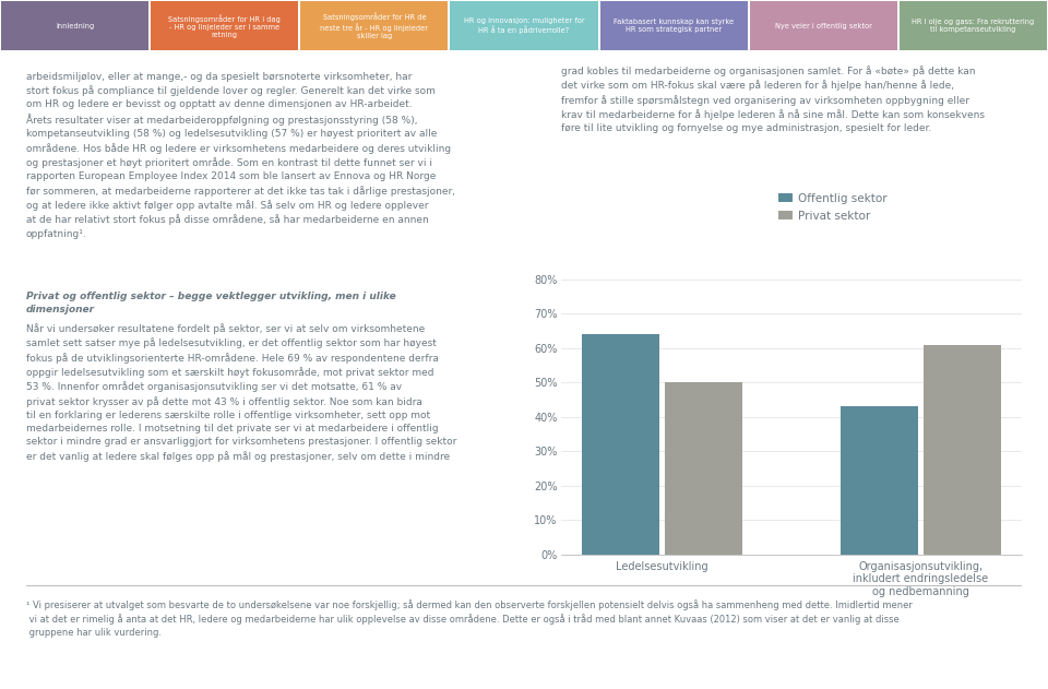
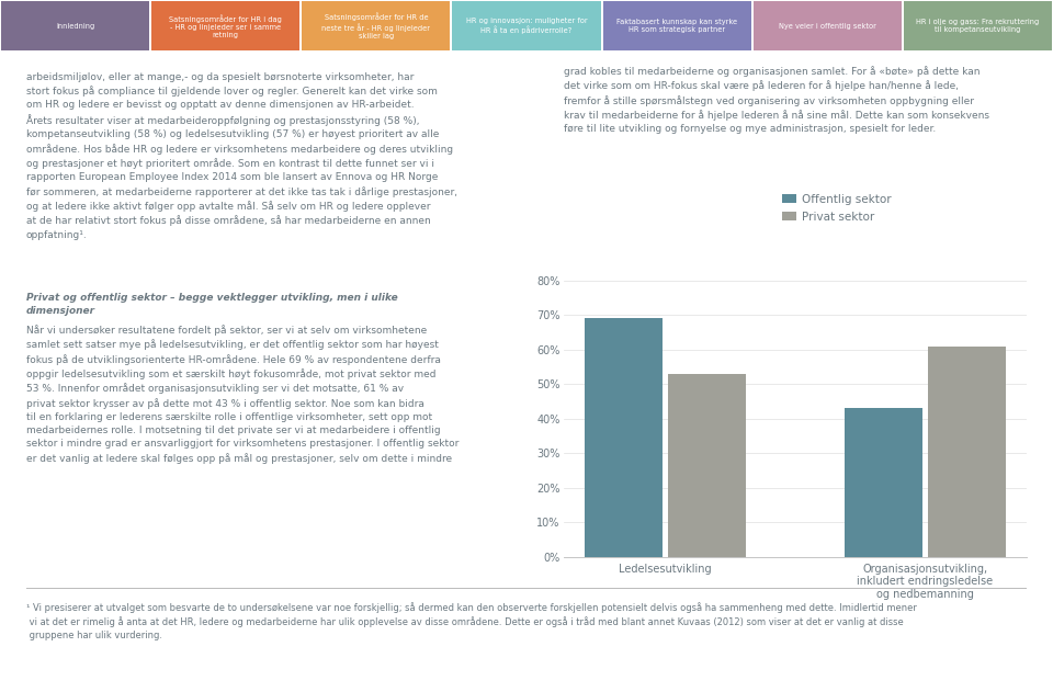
Offentlig sektor/Ledelsesutvikling: 64% -> 69%
Privat sektor/Ledelsesutvikling: 50% -> 53%
